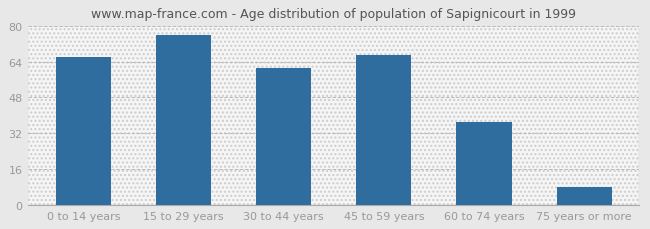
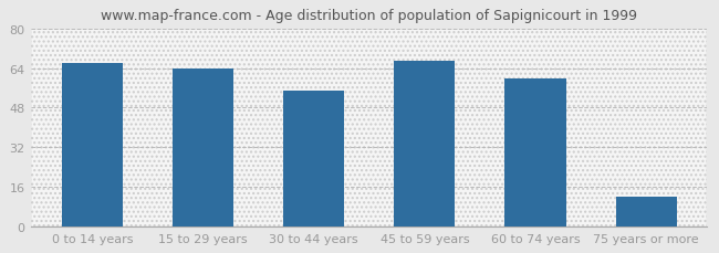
15 to 29 years: 76 -> 64
30 to 44 years: 61 -> 55
60 to 74 years: 37 -> 60
75 years or more: 8 -> 12
